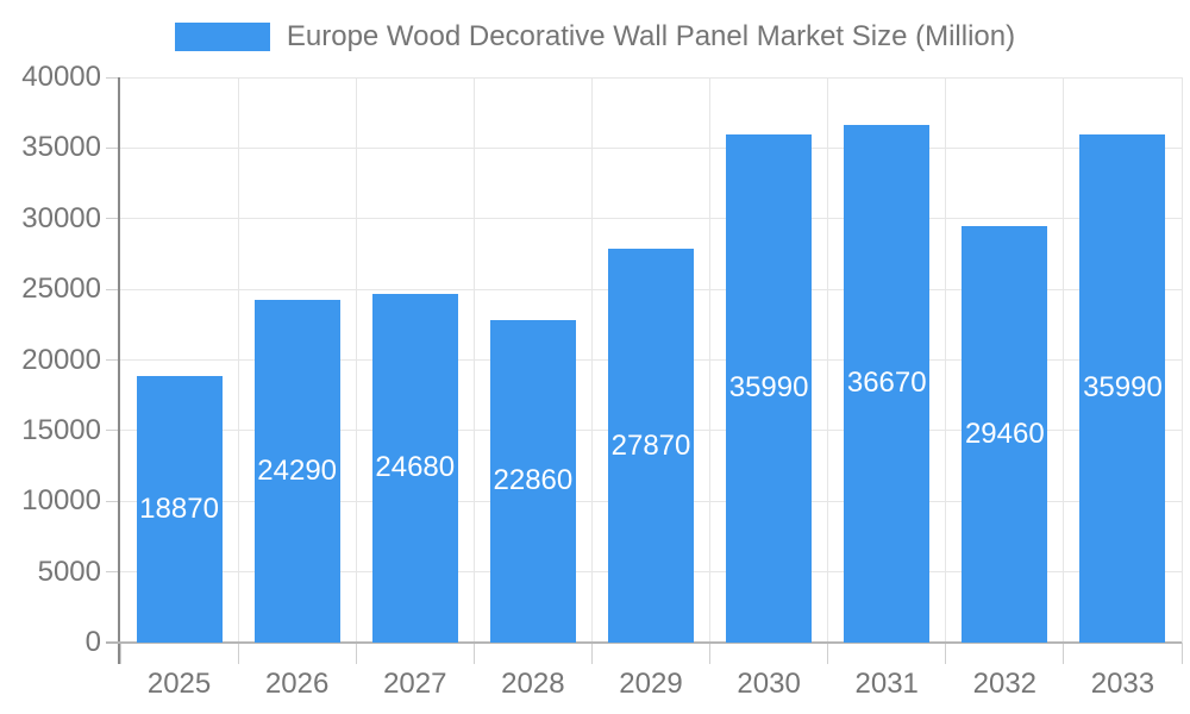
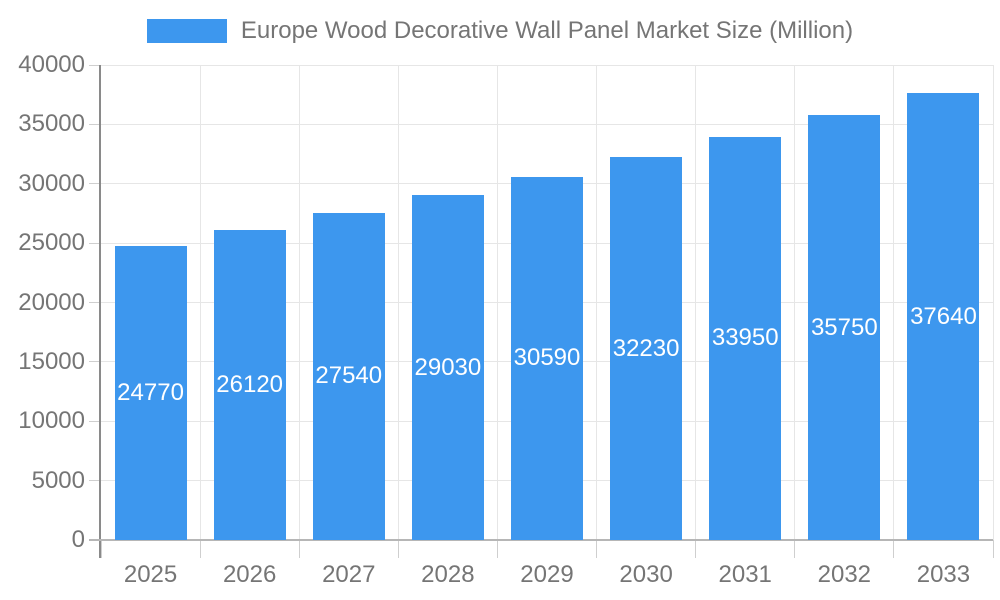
2025: 18870 -> 24770
2026: 24290 -> 26120
2027: 24680 -> 27540
2028: 22860 -> 29030
2029: 27870 -> 30590
2030: 35990 -> 32230
2031: 36670 -> 33950
2032: 29460 -> 35750
2033: 35990 -> 37640
